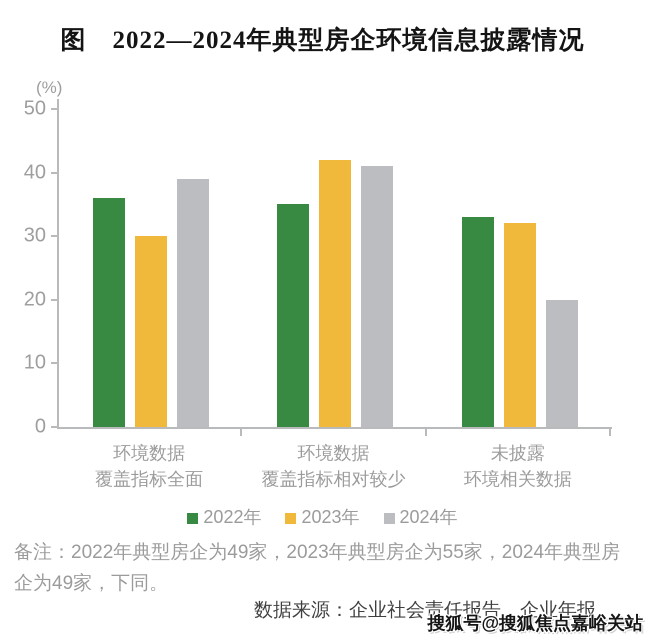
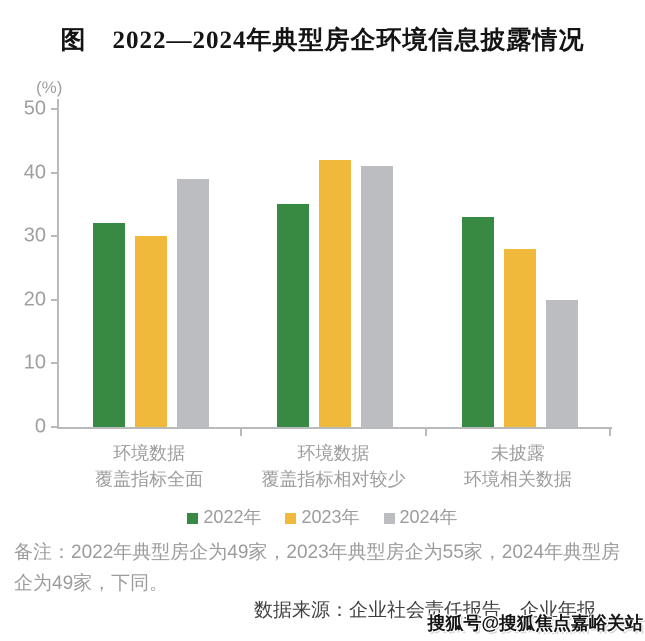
2022年/环境数据 覆盖指标全面: 36 -> 32
2023年/未披露 环境相关数据: 32 -> 28
